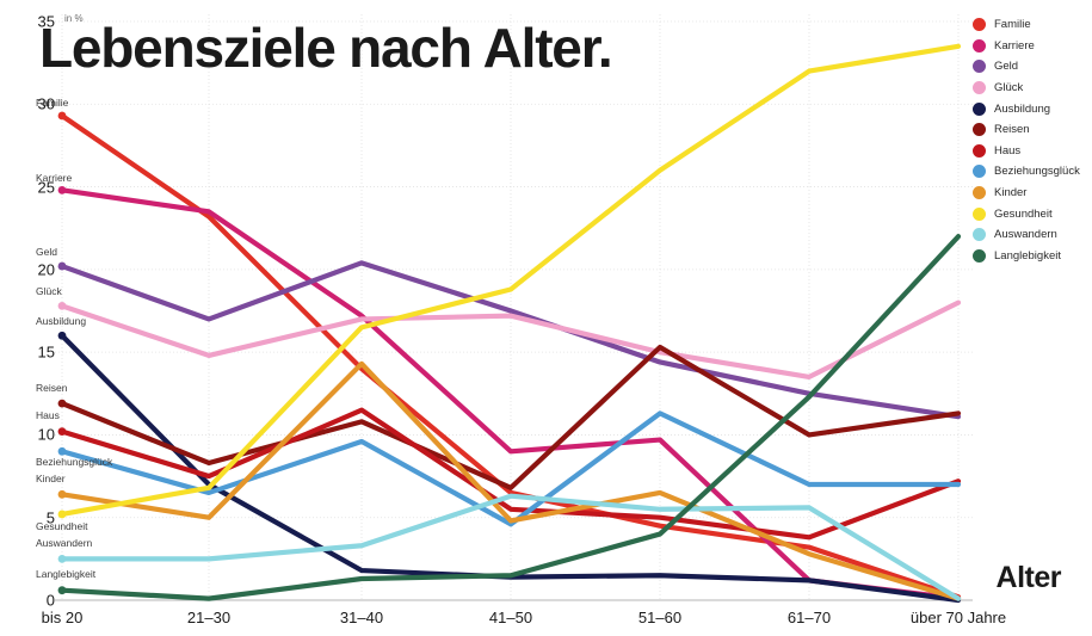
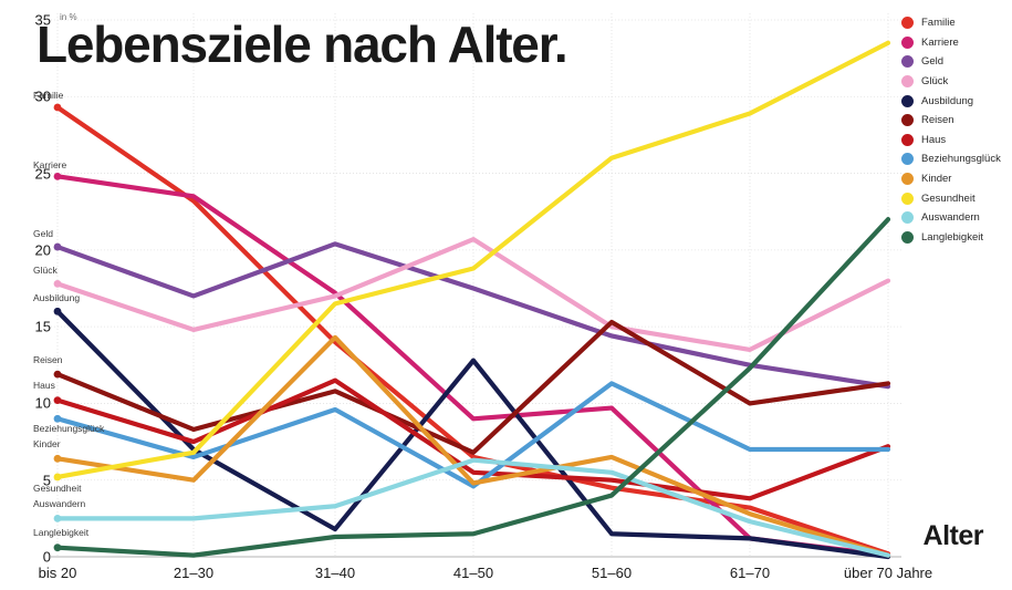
Glück/41–50: 17.2 -> 20.7
Ausbildung/41–50: 1.4 -> 12.8
Gesundheit/61–70: 32.0 -> 28.9
Auswandern/61–70: 5.6 -> 2.3
